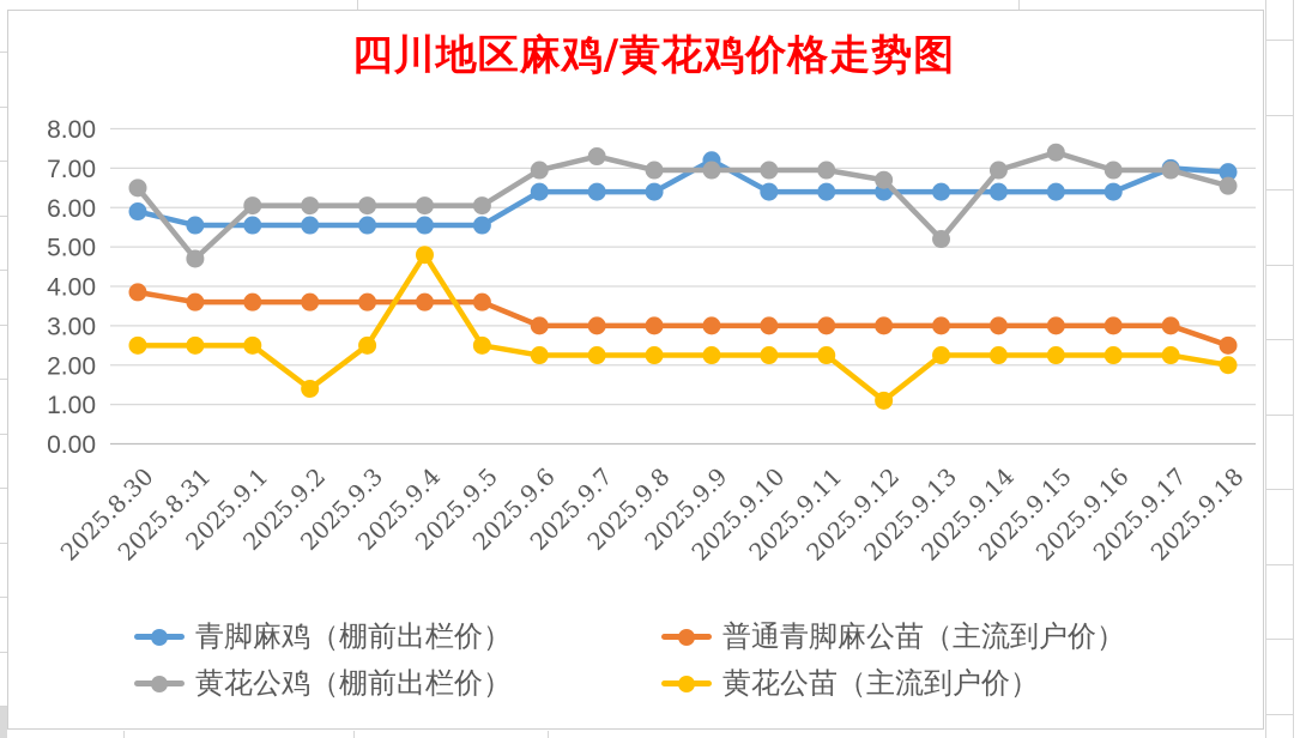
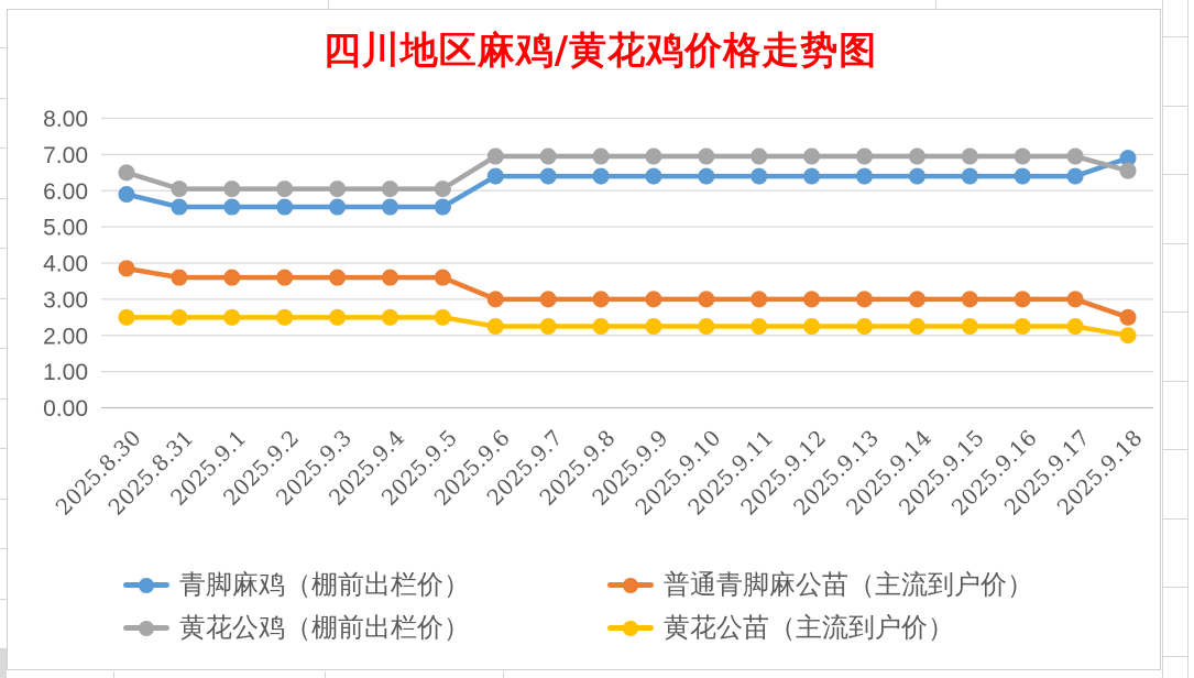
黄花公鸡（棚前出栏价）/2025.8.31: 4.7 -> 6.0
黄花公苗（主流到户价）/2025.9.2: 1.4 -> 2.5
黄花公苗（主流到户价）/2025.9.4: 4.8 -> 2.5
黄花公鸡（棚前出栏价）/2025.9.7: 7.3 -> 7.0
青脚麻鸡（棚前出栏价）/2025.9.9: 7.2 -> 6.4
黄花公鸡（棚前出栏价）/2025.9.12: 6.7 -> 7.0
黄花公苗（主流到户价）/2025.9.12: 1.1 -> 2.2
黄花公鸡（棚前出栏价）/2025.9.13: 5.2 -> 7.0
黄花公鸡（棚前出栏价）/2025.9.15: 7.4 -> 7.0
青脚麻鸡（棚前出栏价）/2025.9.17: 7.0 -> 6.4
